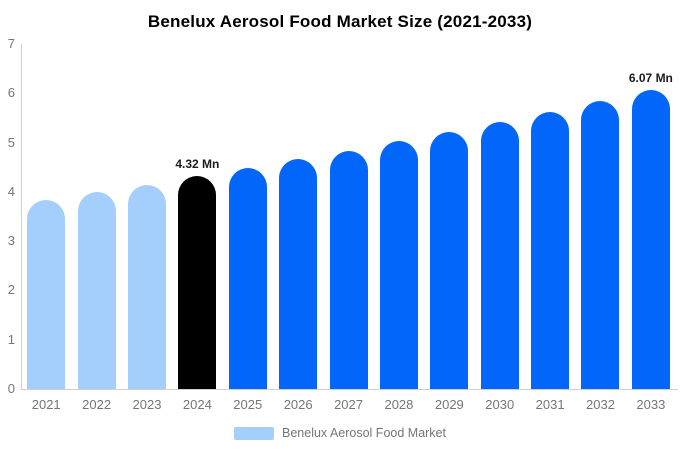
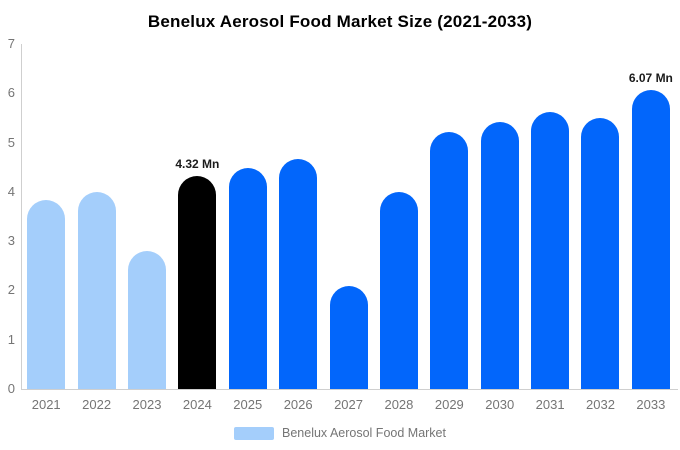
2023: 4.2 -> 2.8
2027: 4.8 -> 2.1
2028: 5.0 -> 4.0
2032: 5.8 -> 5.5
